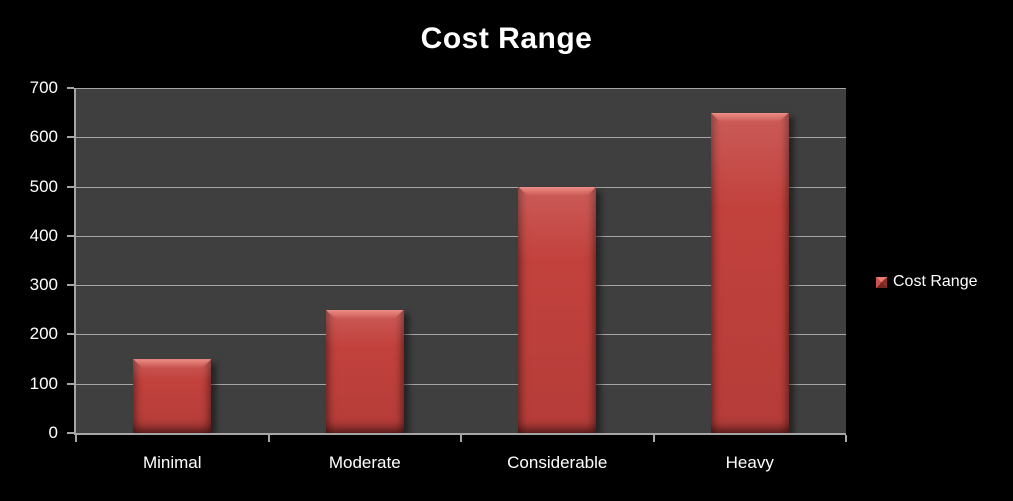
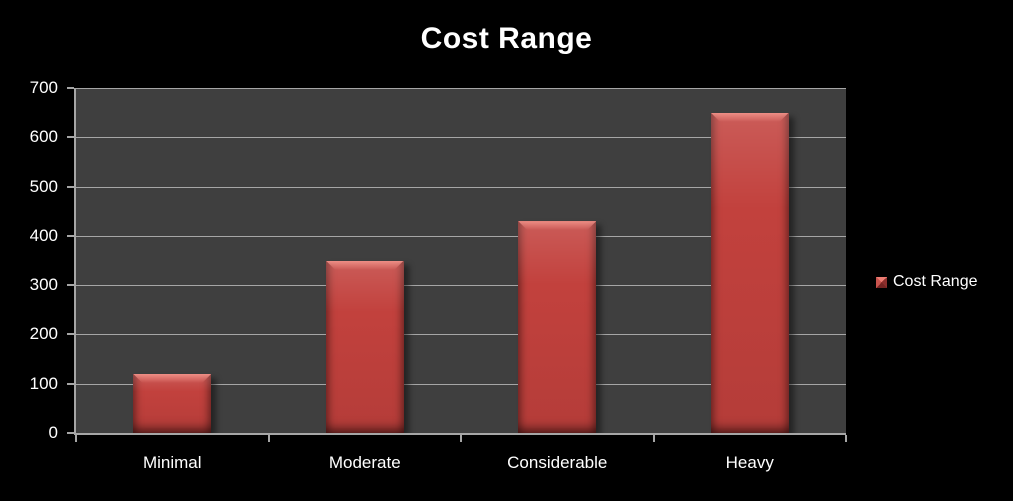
Minimal: 150 -> 120
Moderate: 250 -> 350
Considerable: 500 -> 430
